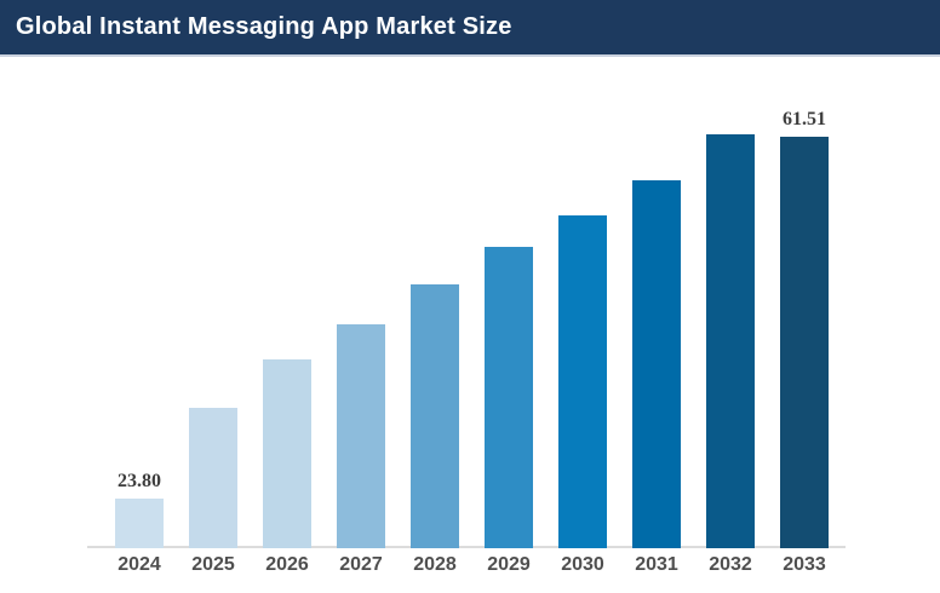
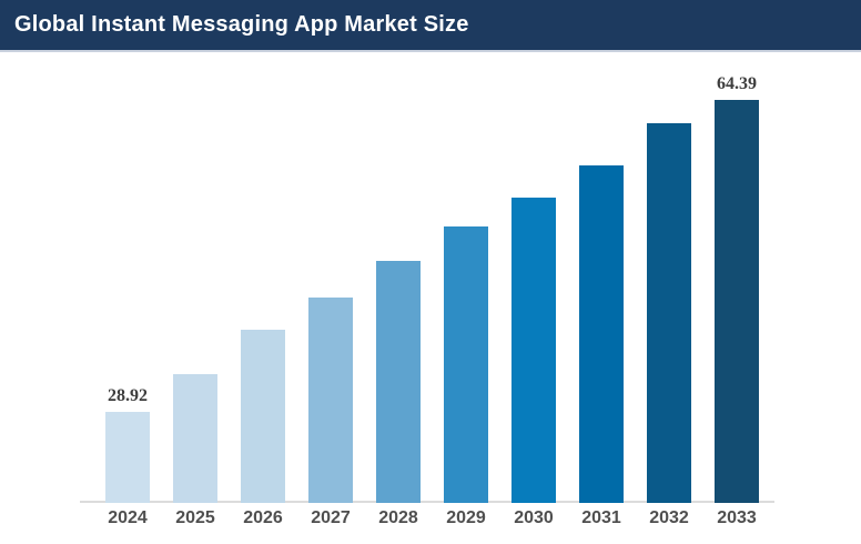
2024: 23.80 -> 28.92
2033: 61.51 -> 64.39
